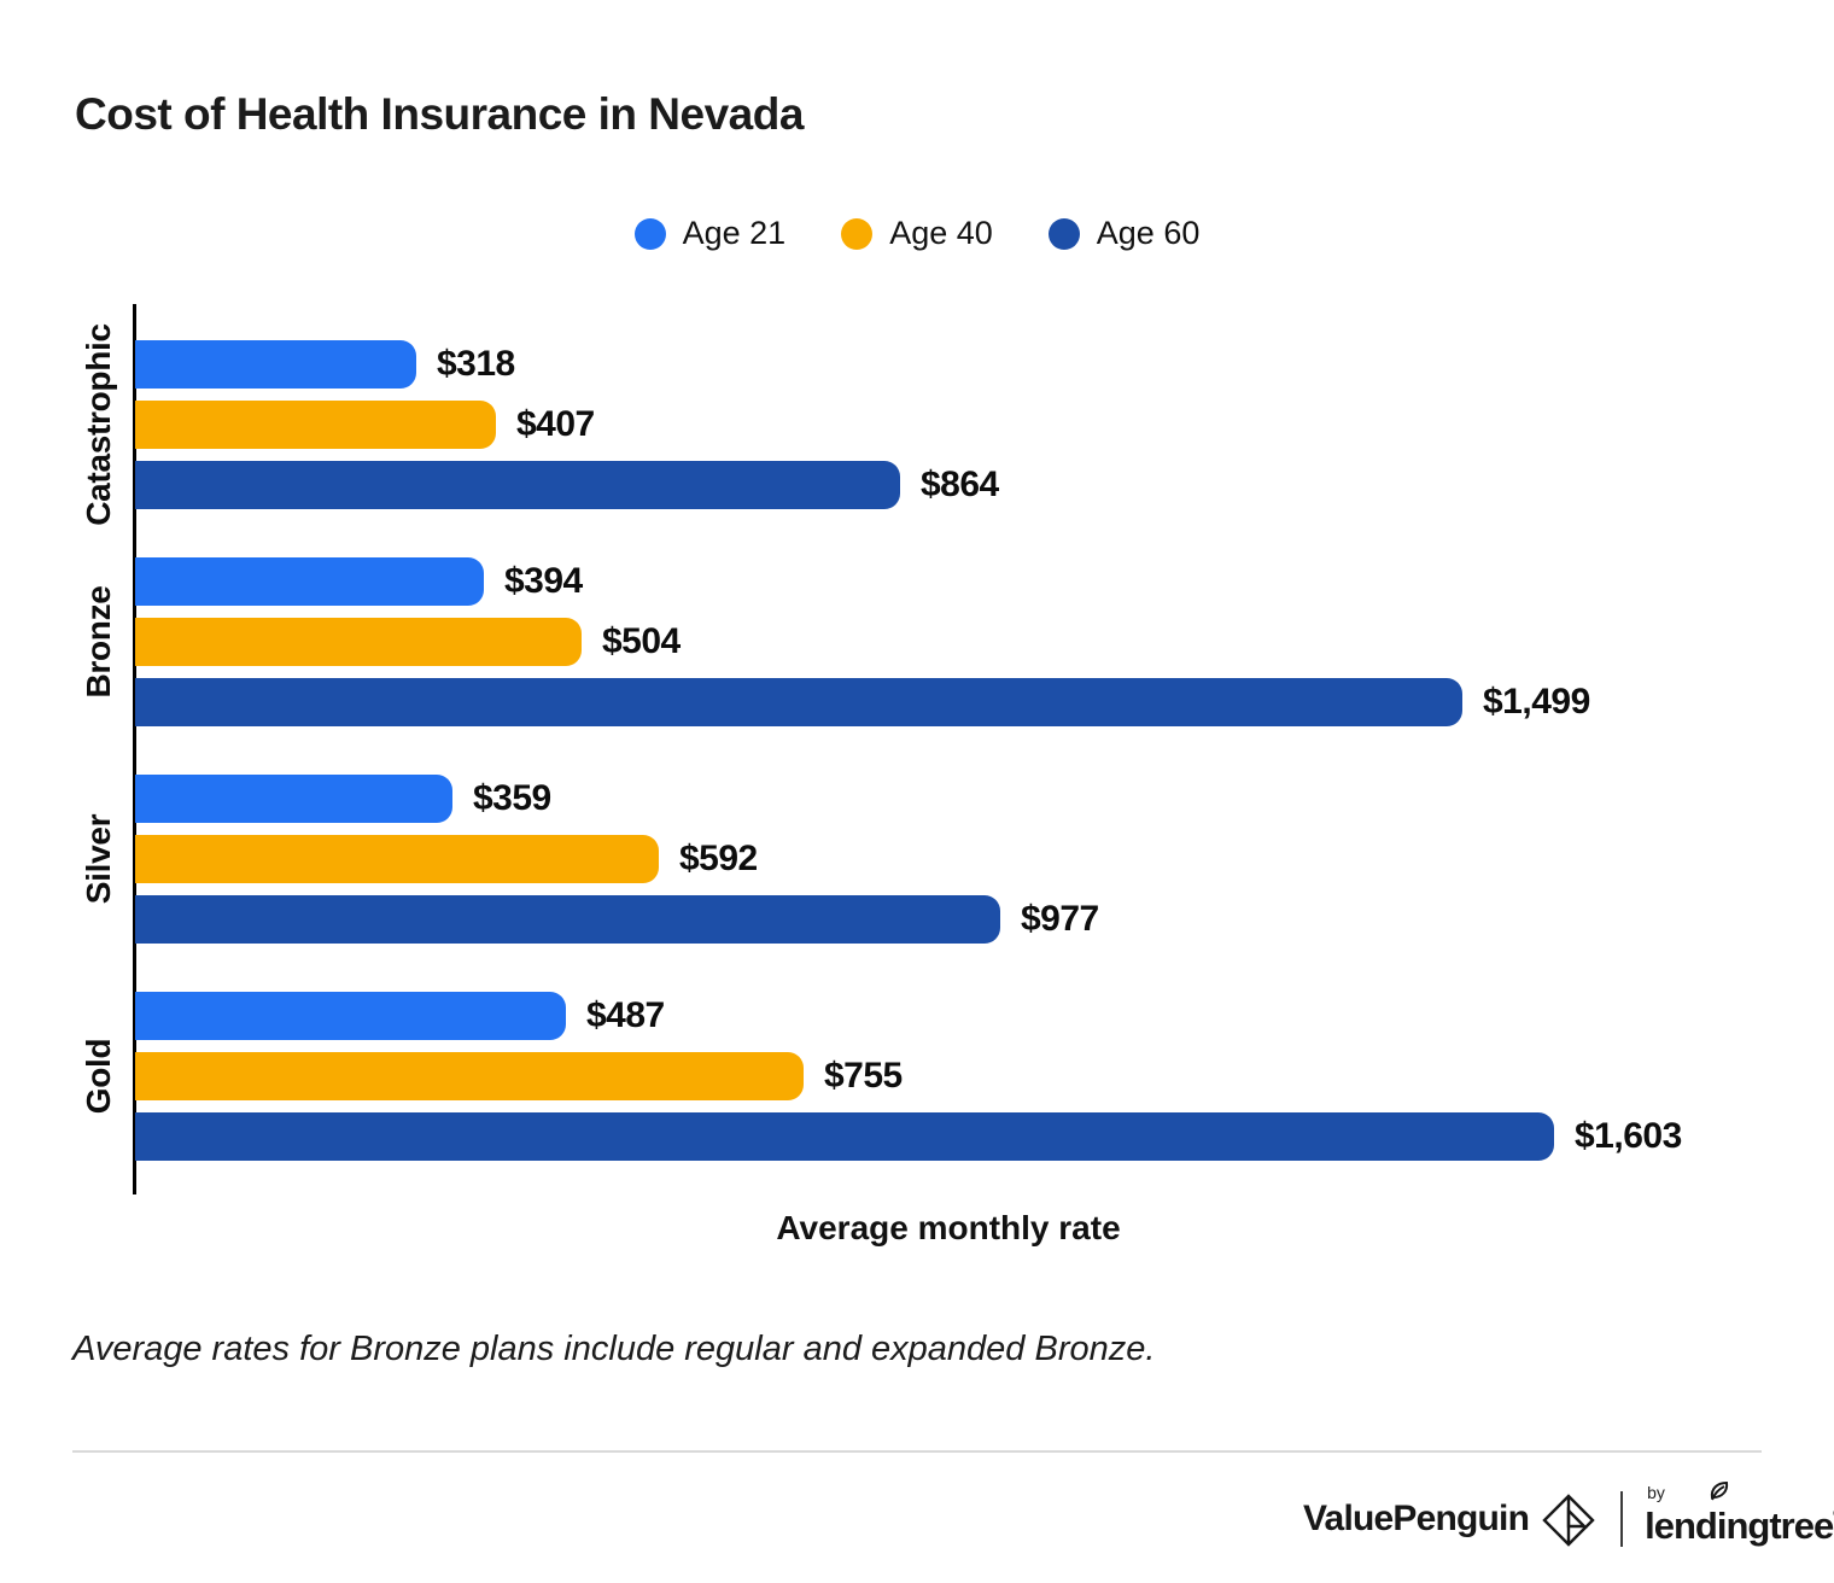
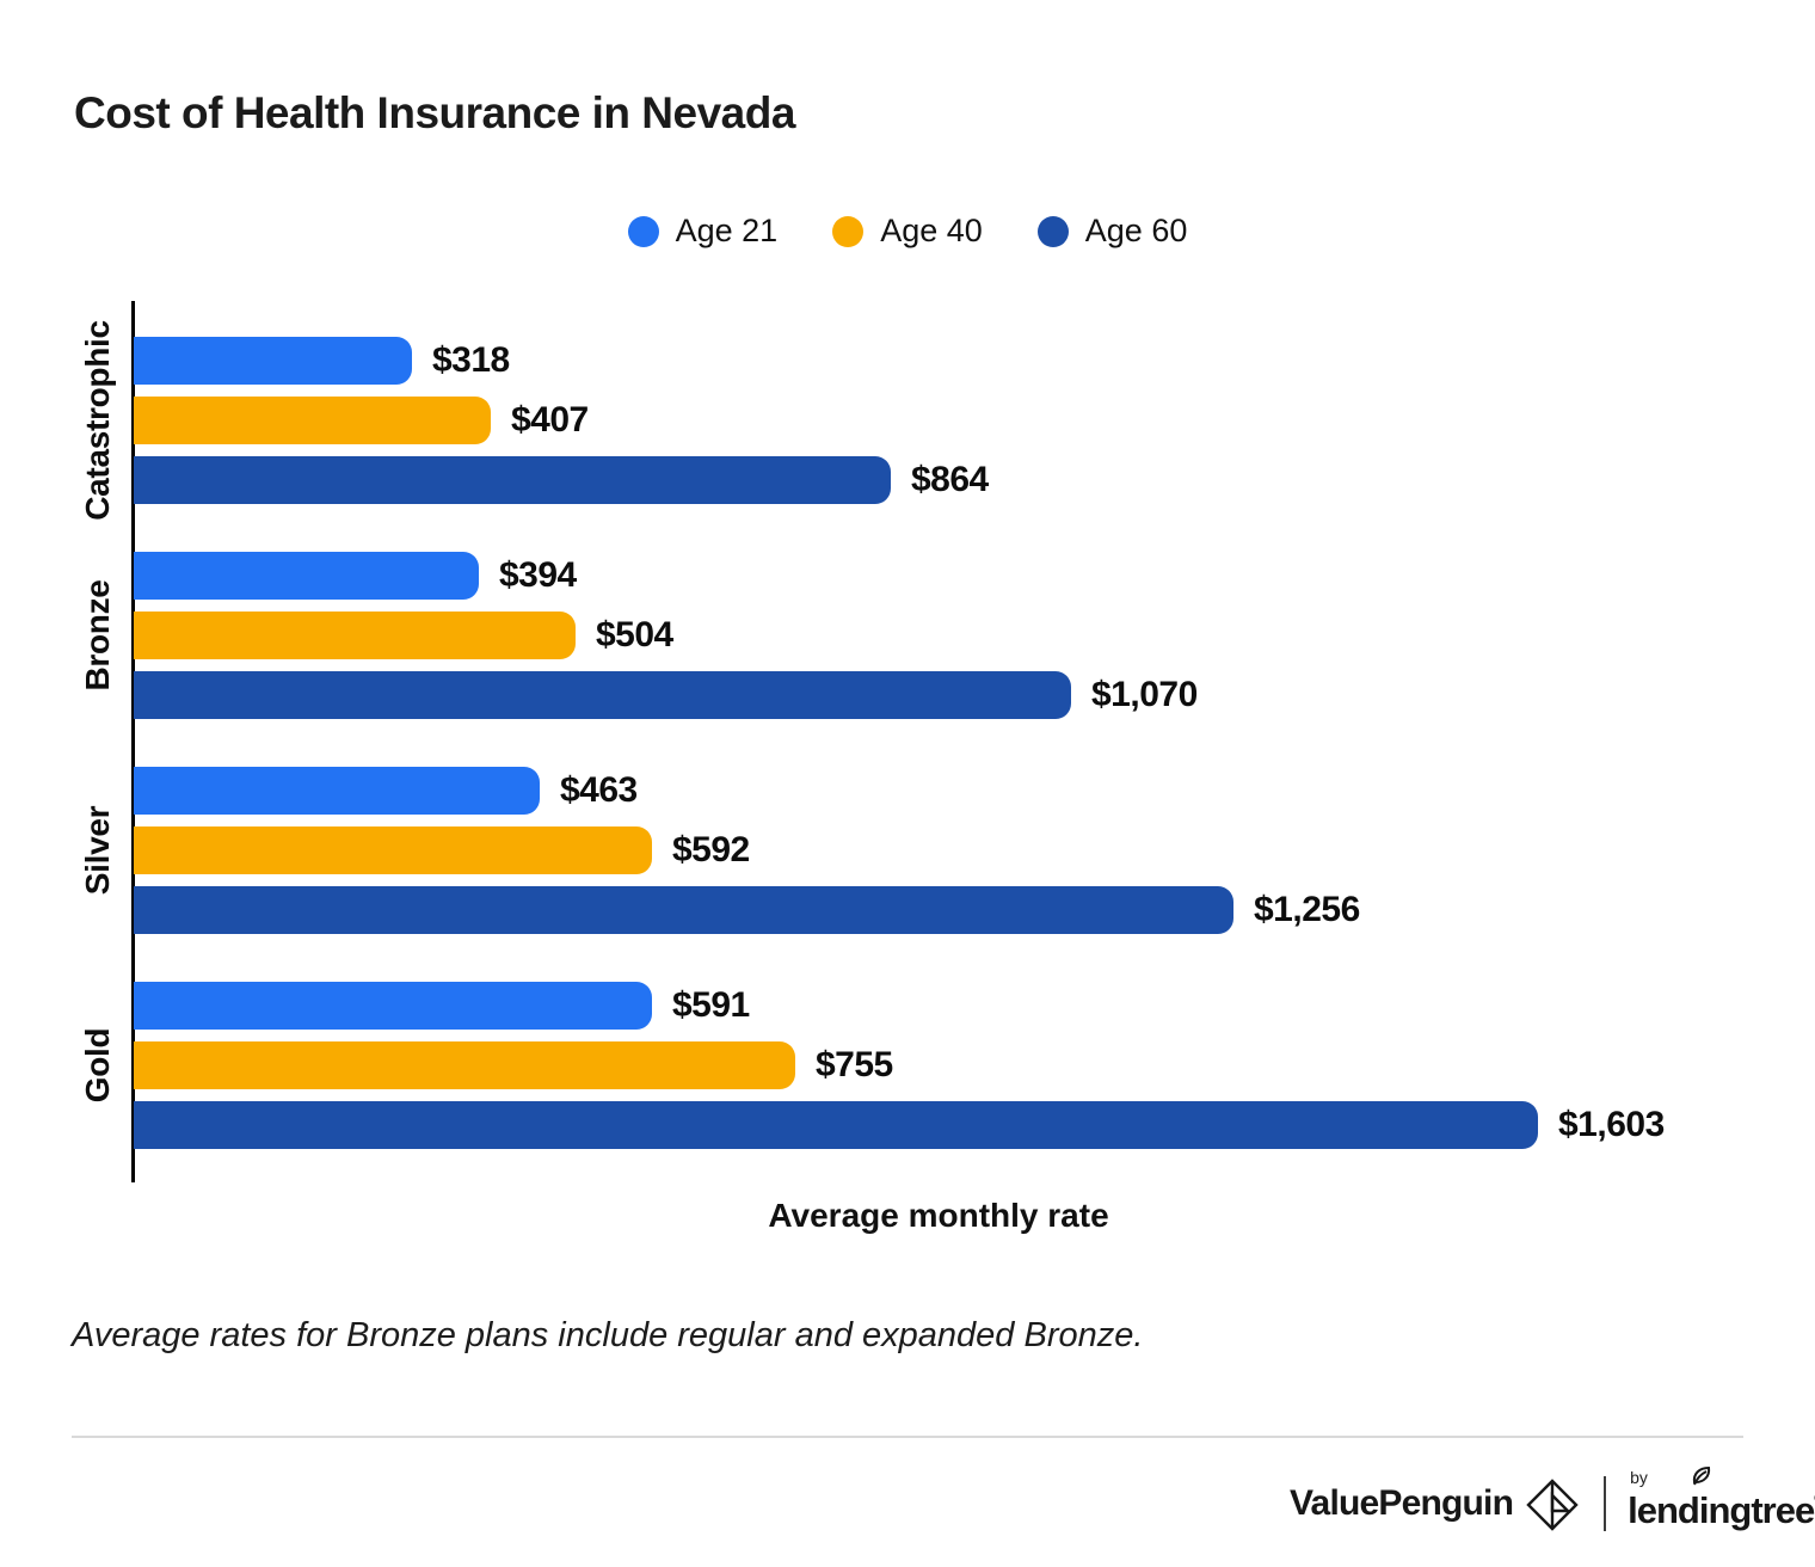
Age 60/Bronze: $1,499 -> $1,070
Age 21/Silver: $359 -> $463
Age 60/Silver: $977 -> $1,256
Age 21/Gold: $487 -> $591
